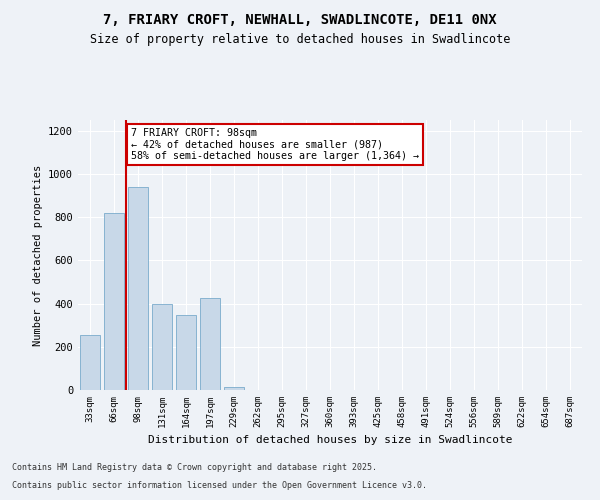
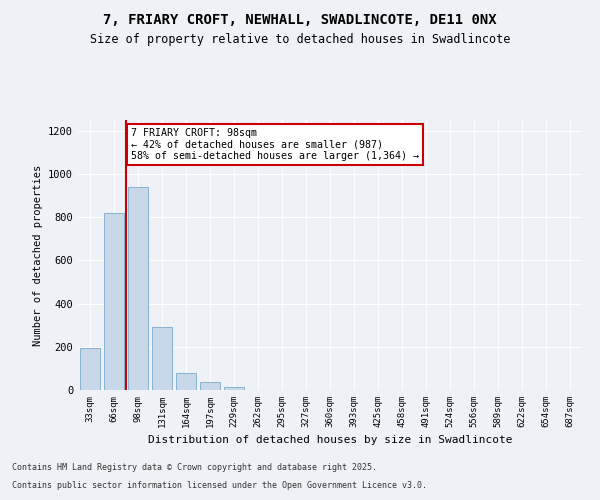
33sqm: 255 -> 195
131sqm: 400 -> 290
164sqm: 345 -> 80
197sqm: 425 -> 35
